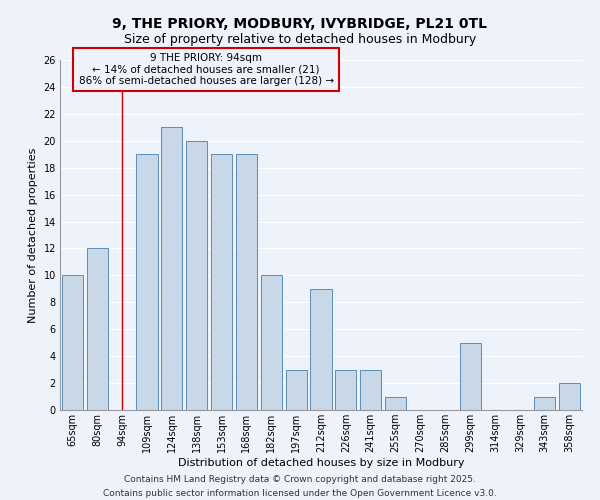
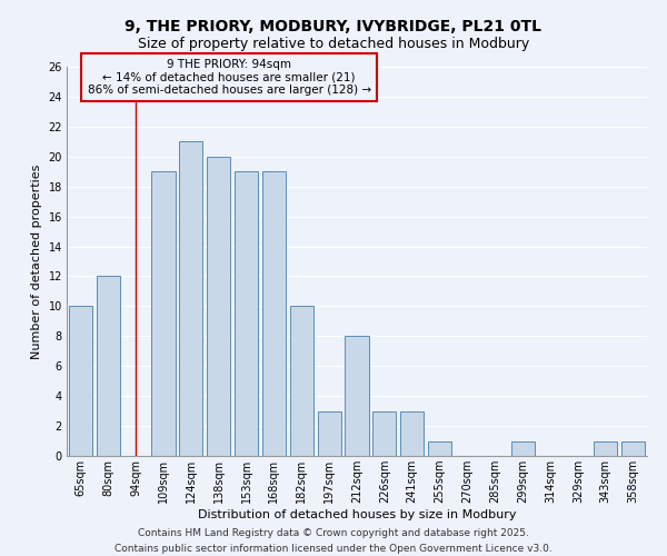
212sqm: 9 -> 8
299sqm: 5 -> 1
358sqm: 2 -> 1
